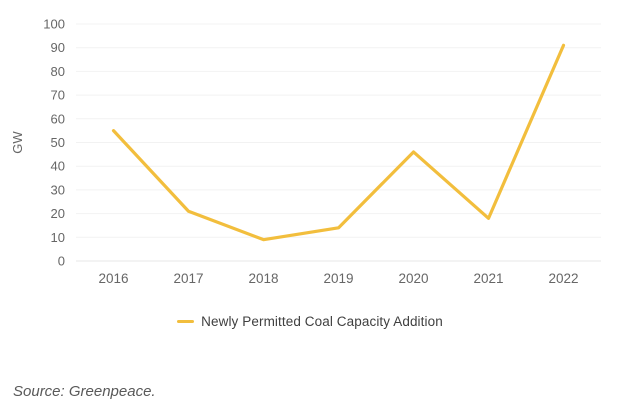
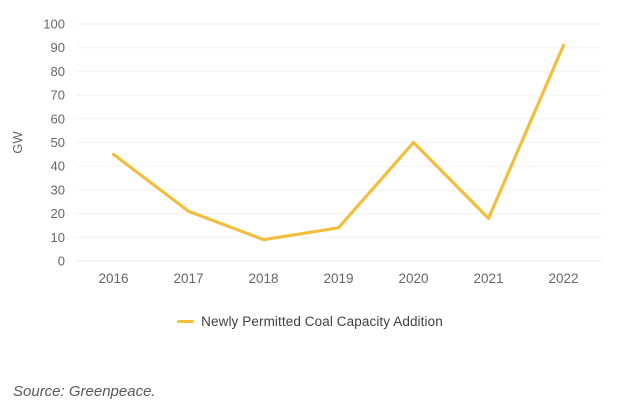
2016: 55 -> 45
2020: 46 -> 50
